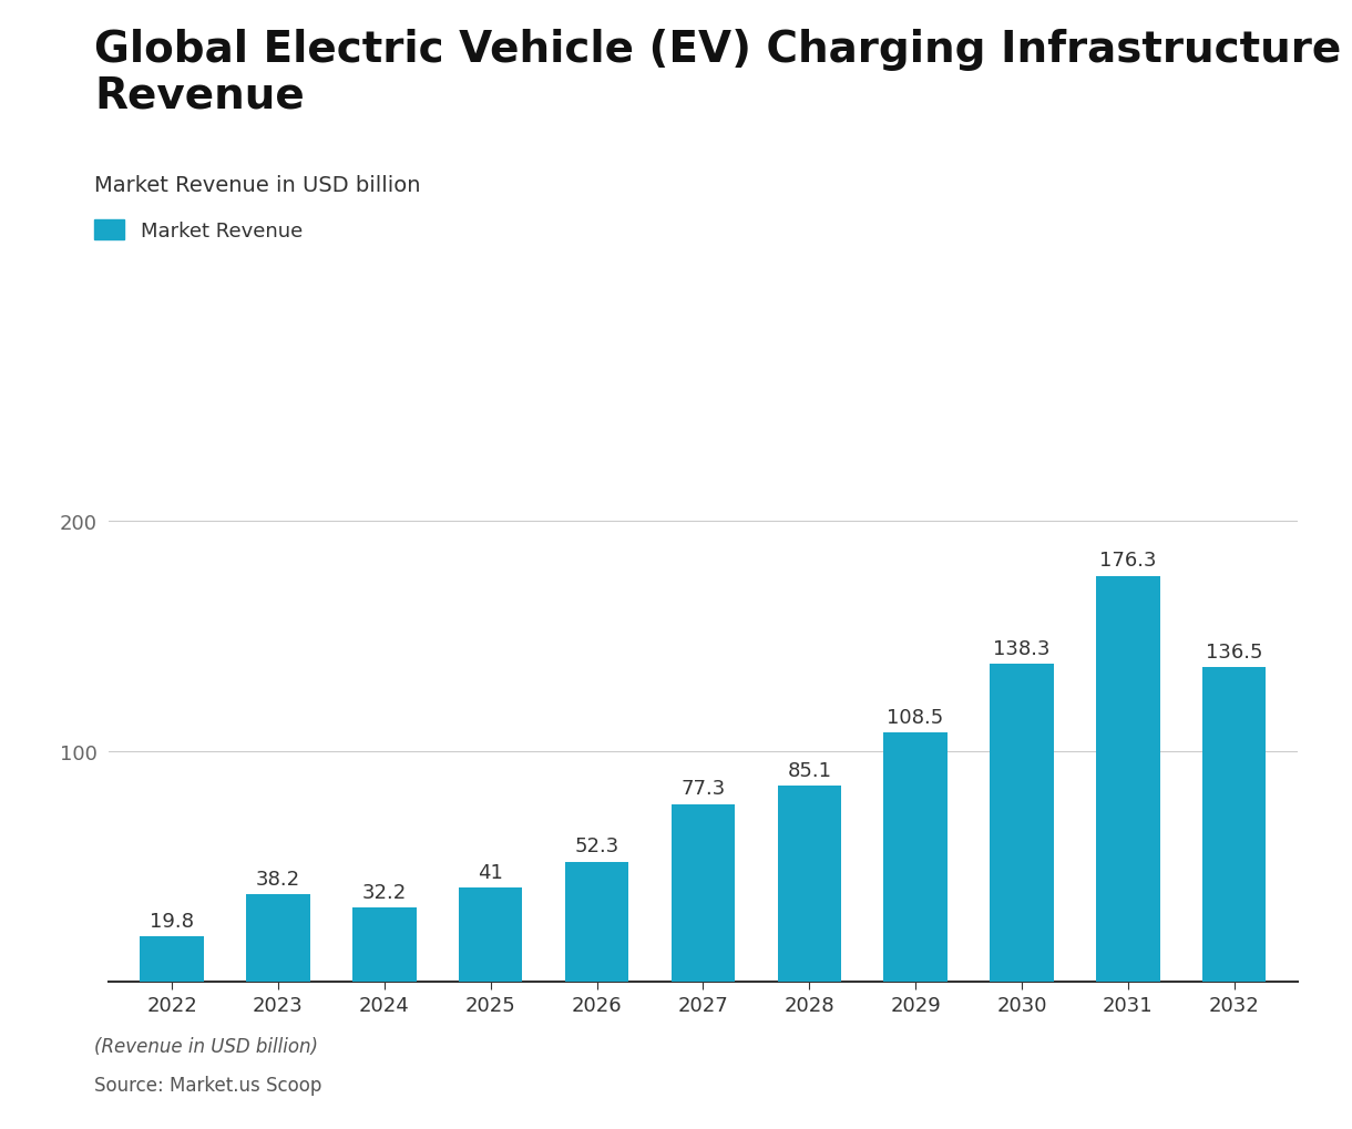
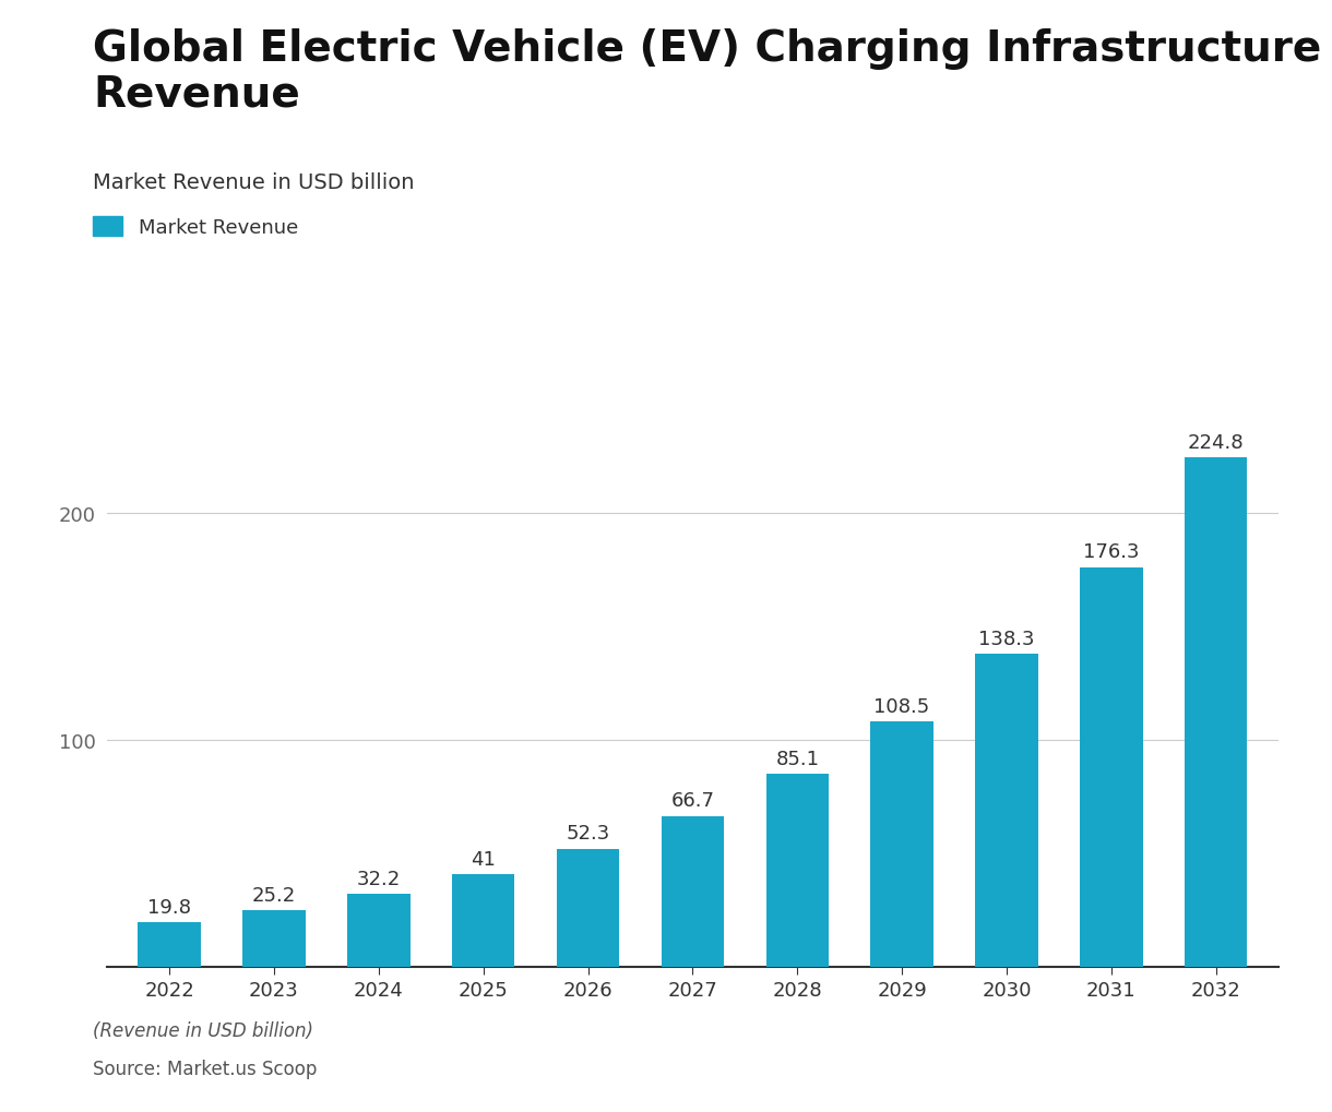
2023: 38.2 -> 25.2
2027: 77.3 -> 66.7
2032: 136.5 -> 224.8
